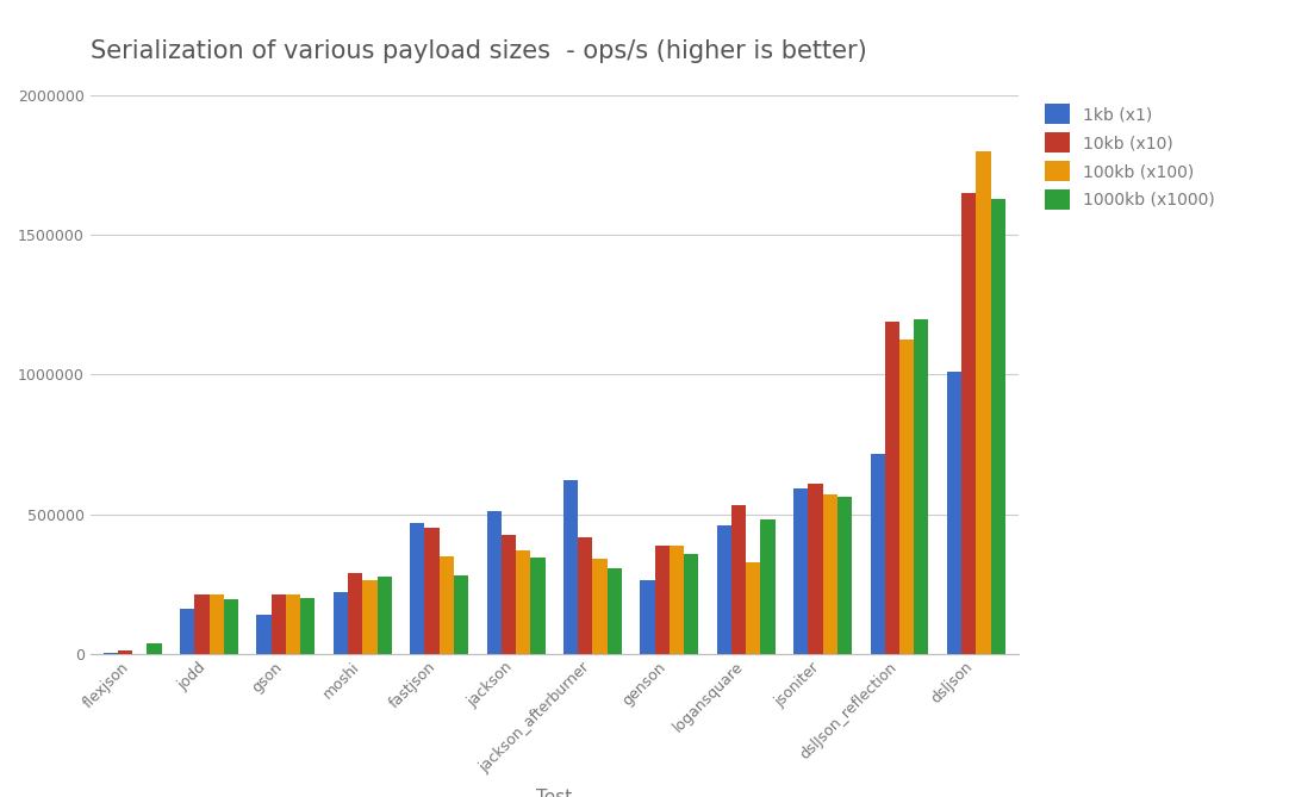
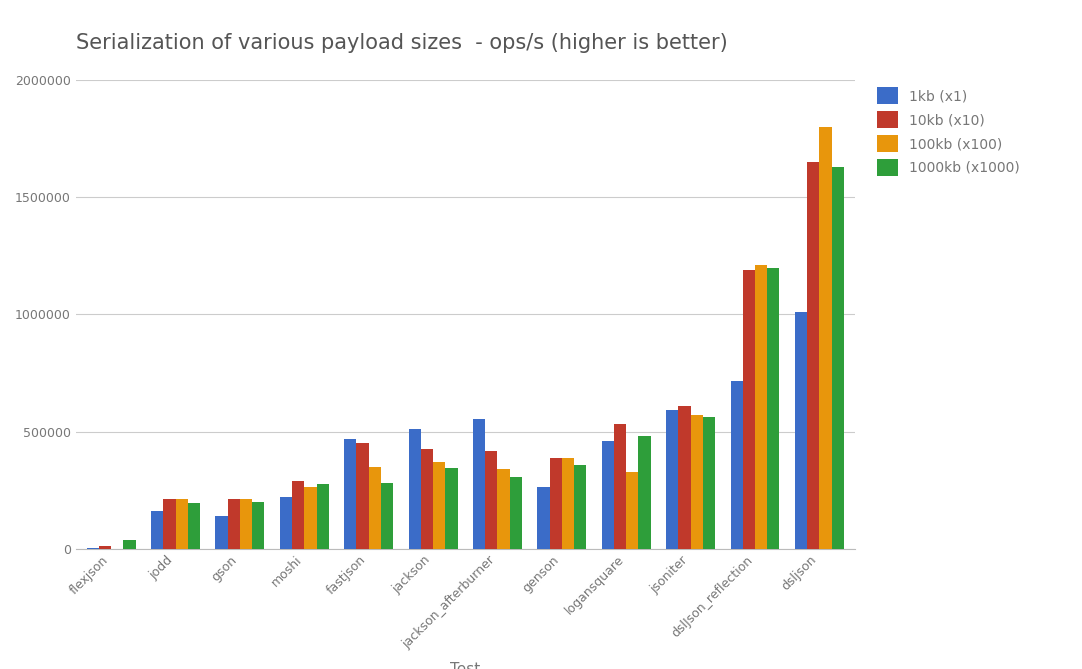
1kb (x1)/jackson_afterburner: 620000 -> 555000
100kb (x100)/dslJson_reflection: 1125000 -> 1210000
